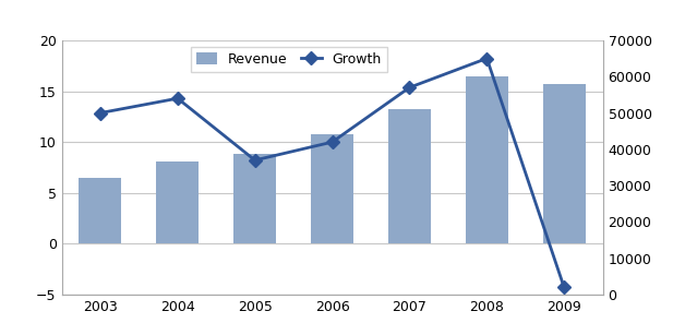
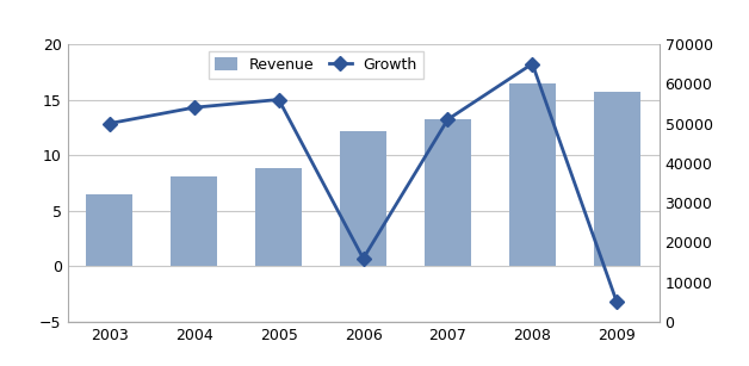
Growth/2005: 37000 -> 56000
Revenue/2006: 10.8 -> 12.2
Growth/2006: 42000 -> 16000
Growth/2007: 57000 -> 51000
Growth/2009: 2000 -> 5000
